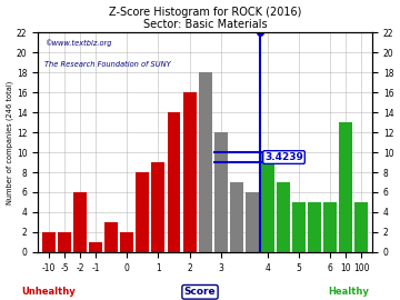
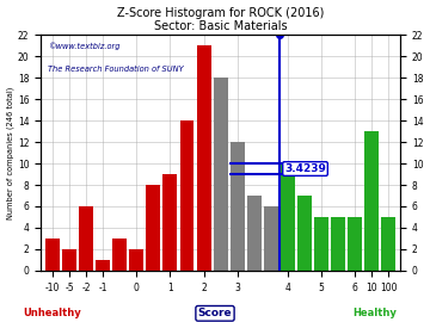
-10: 2 -> 3
2: 16 -> 21
